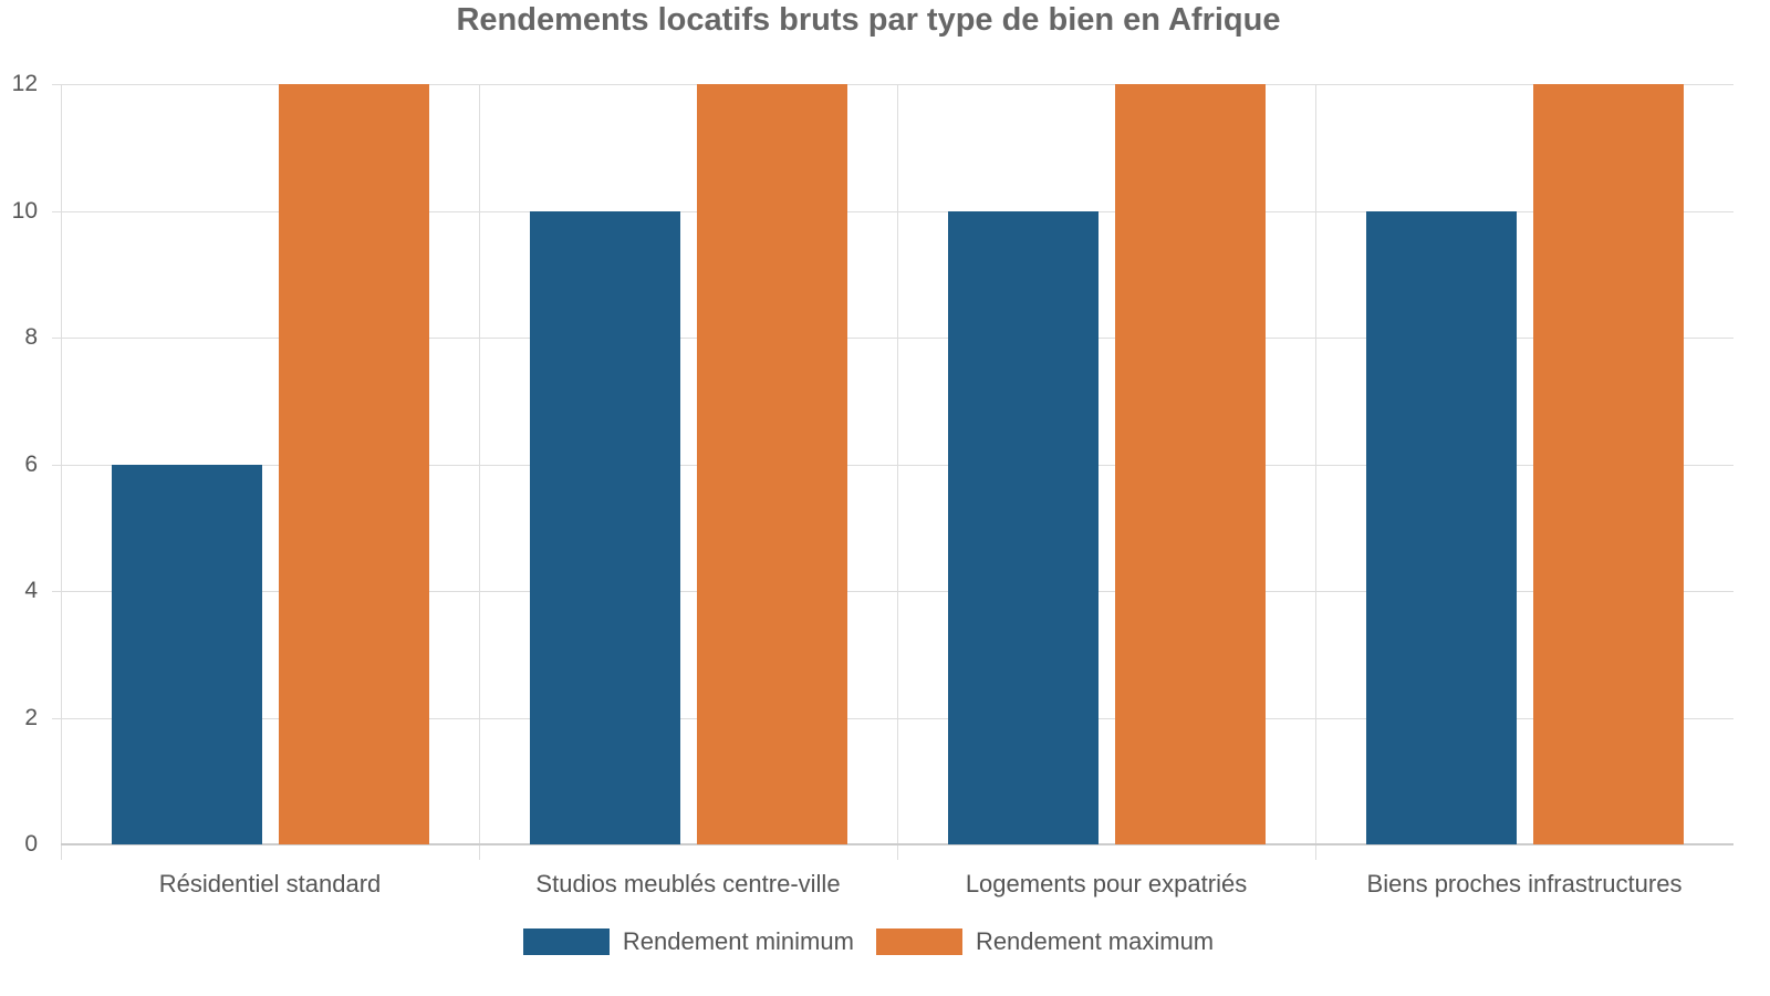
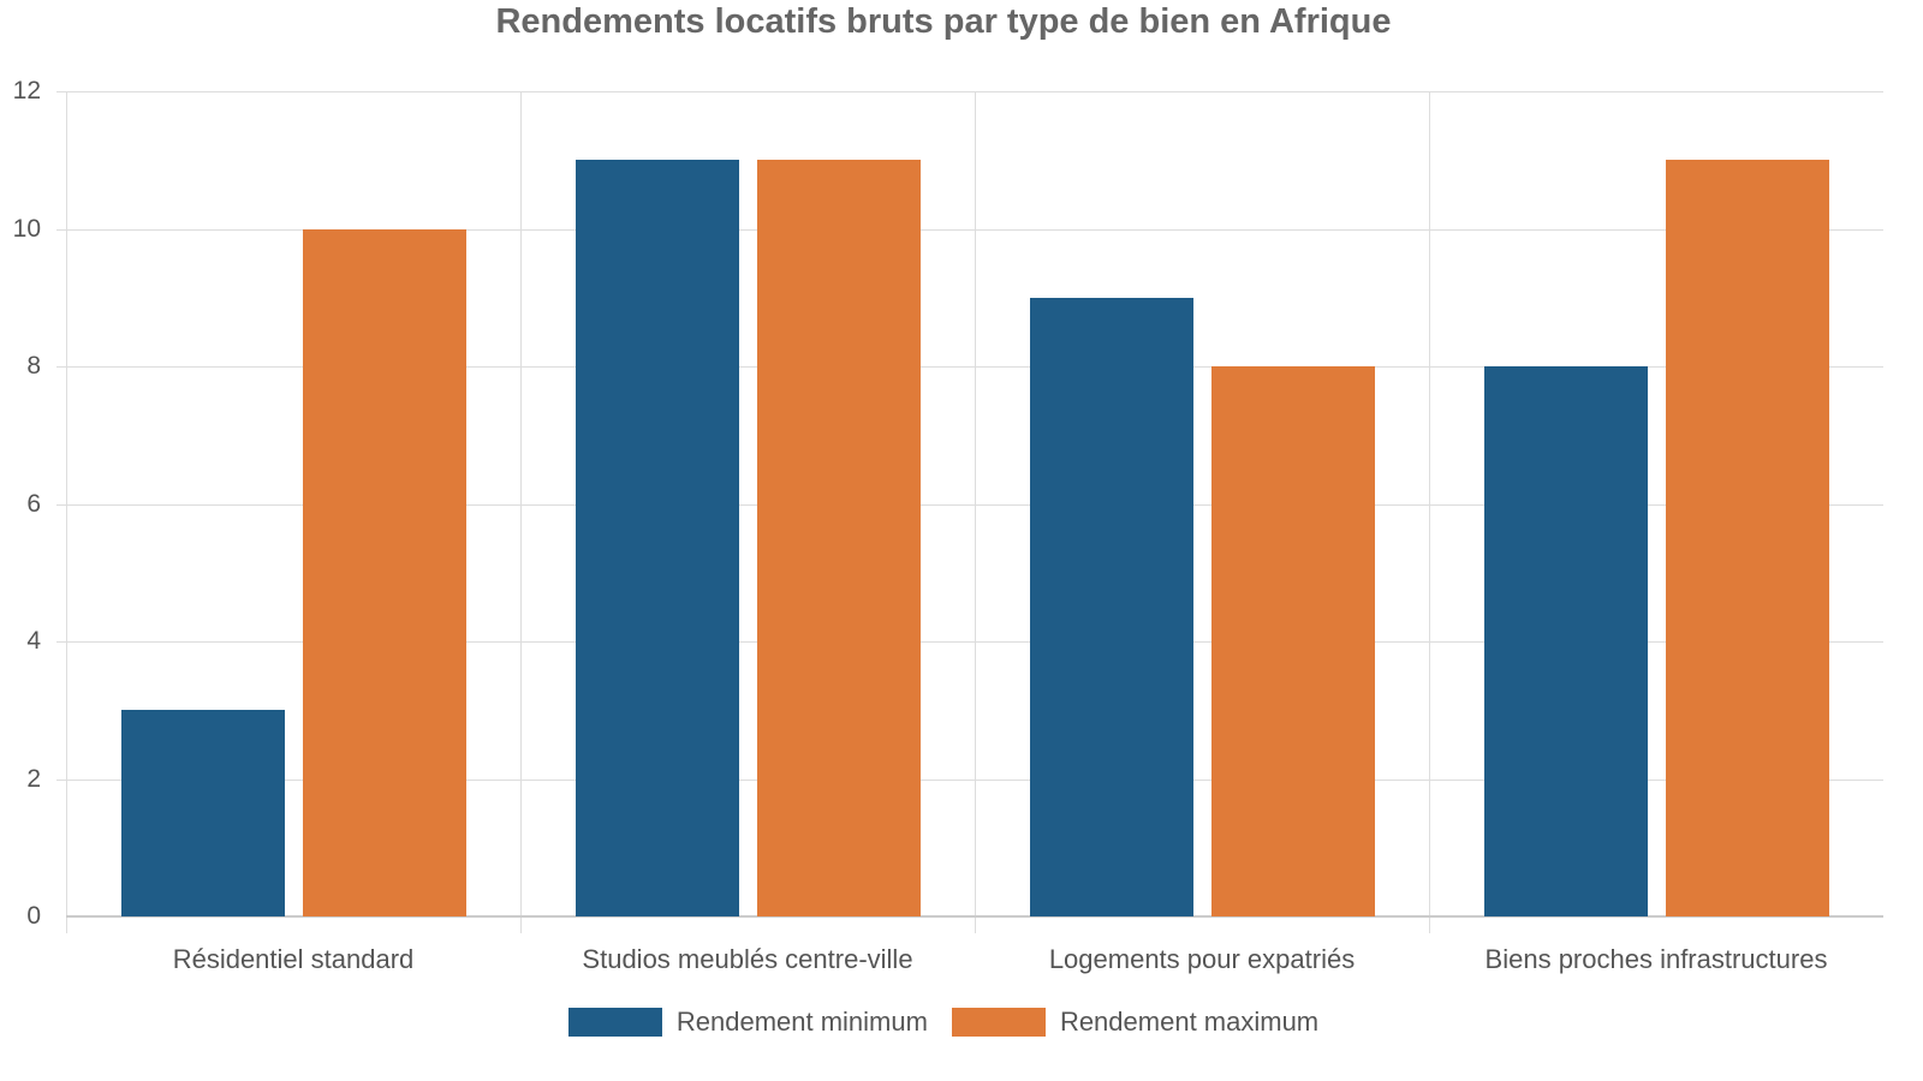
Rendement minimum/Résidentiel standard: 6 -> 3
Rendement maximum/Résidentiel standard: 12 -> 10
Rendement minimum/Studios meublés centre-ville: 10 -> 11
Rendement maximum/Studios meublés centre-ville: 12 -> 11
Rendement minimum/Logements pour expatriés: 10 -> 9
Rendement maximum/Logements pour expatriés: 12 -> 8
Rendement minimum/Biens proches infrastructures: 10 -> 8
Rendement maximum/Biens proches infrastructures: 12 -> 11
